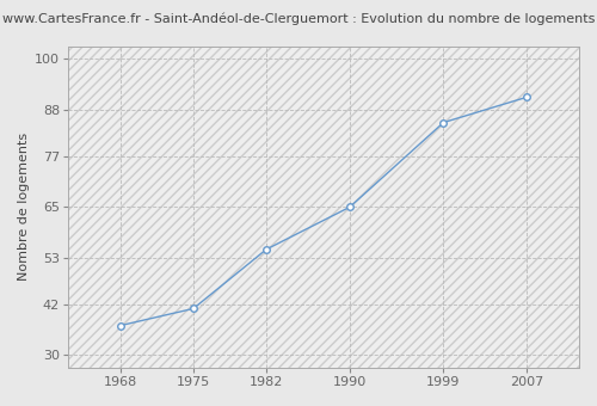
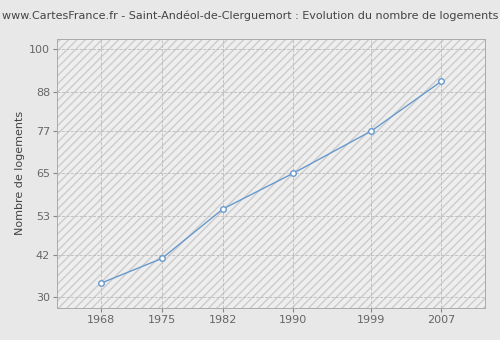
1968: 37 -> 34
1999: 85 -> 77
